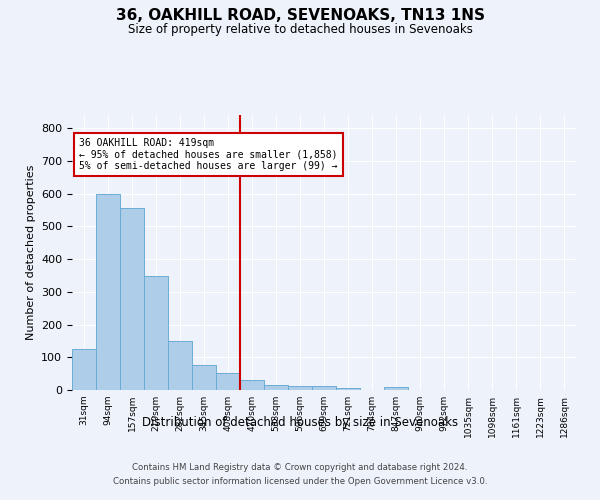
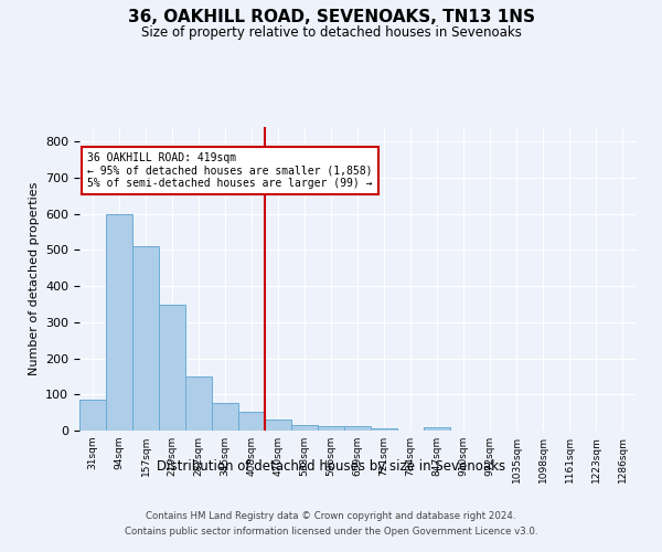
31sqm: 125 -> 85
157sqm: 555 -> 510
